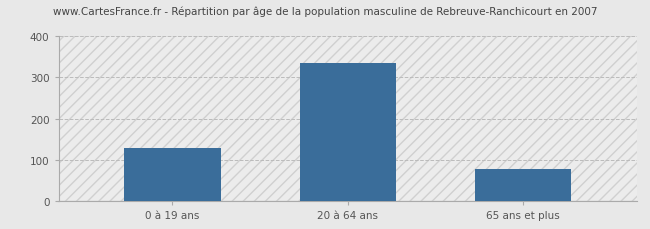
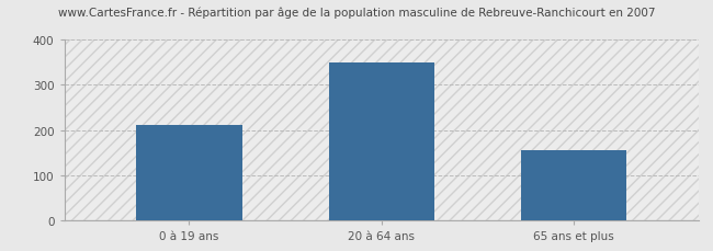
0 à 19 ans: 130 -> 210
20 à 64 ans: 335 -> 350
65 ans et plus: 78 -> 155
